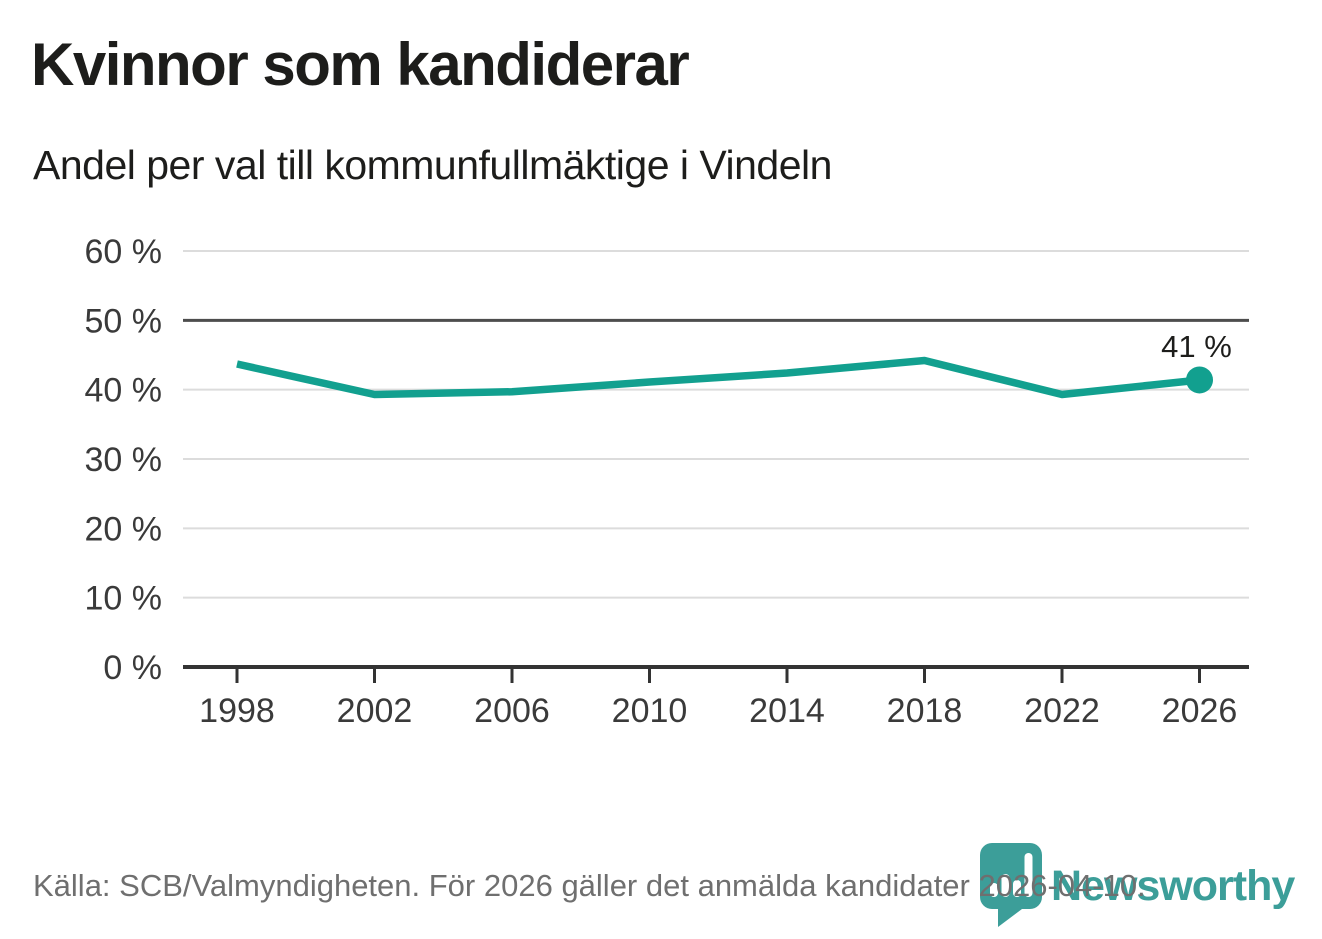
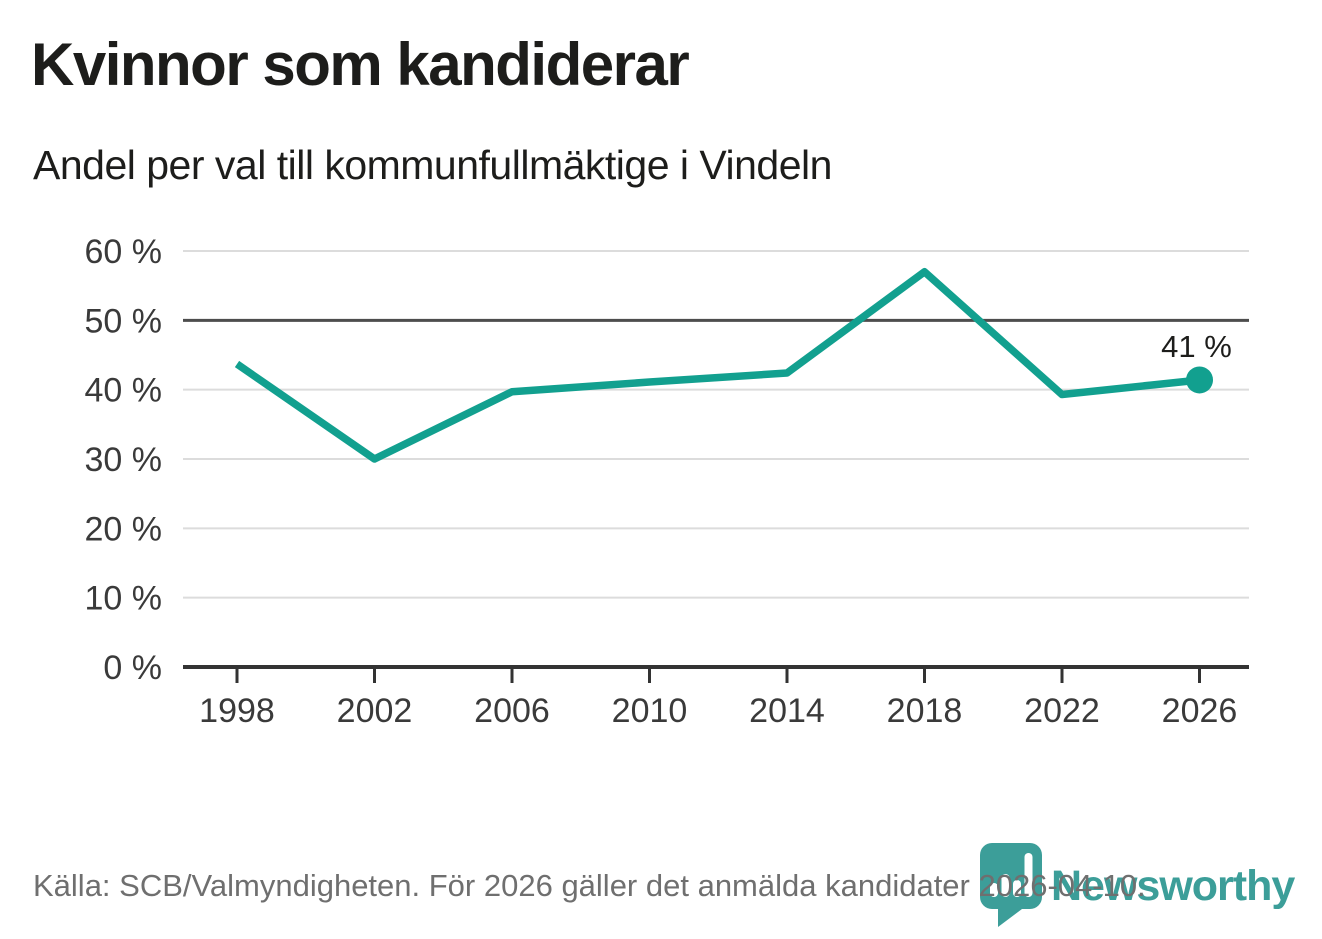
2002: 39% -> 30%
2018: 44% -> 57%
